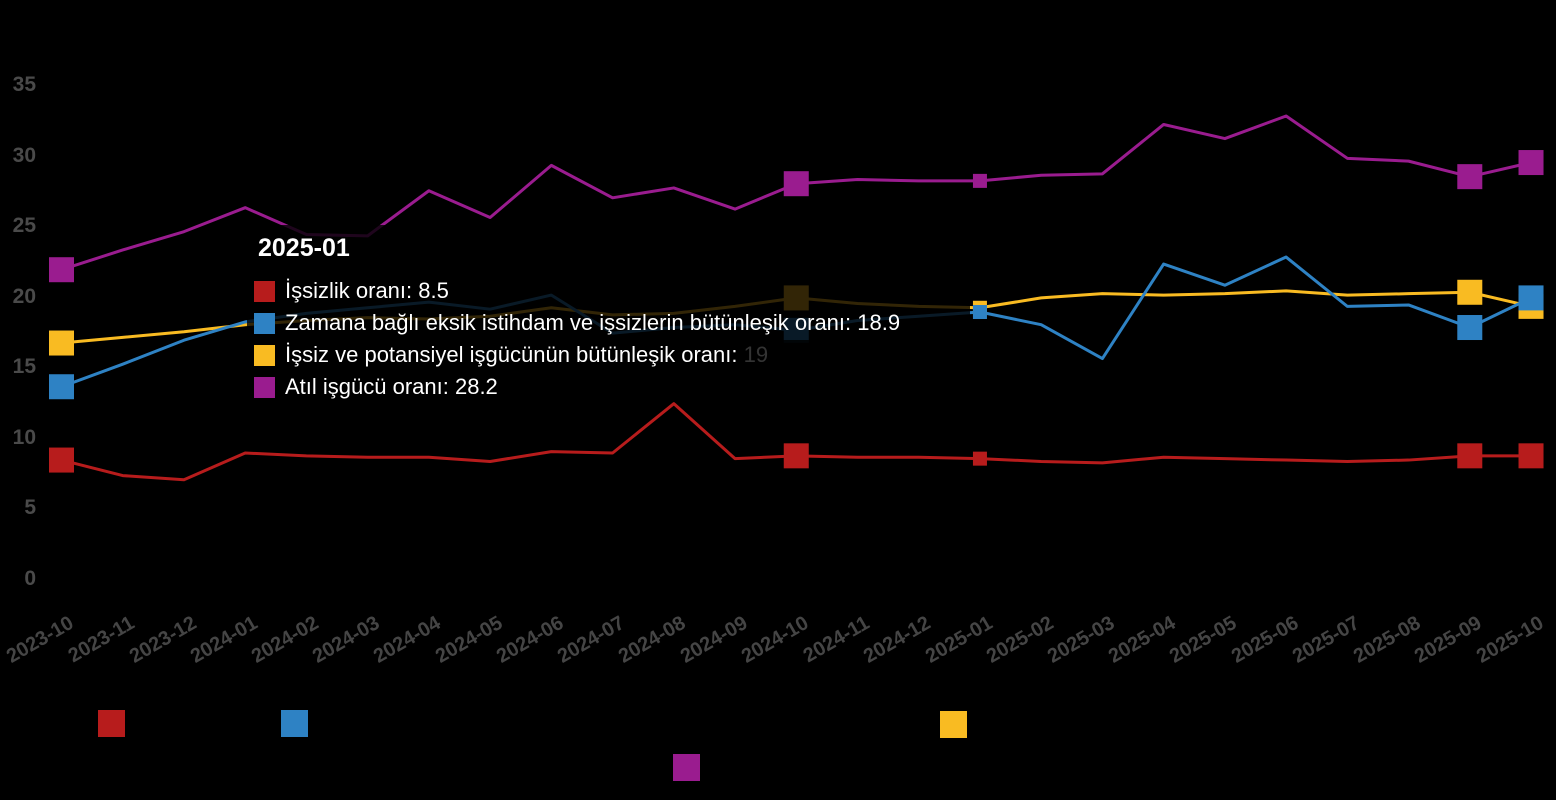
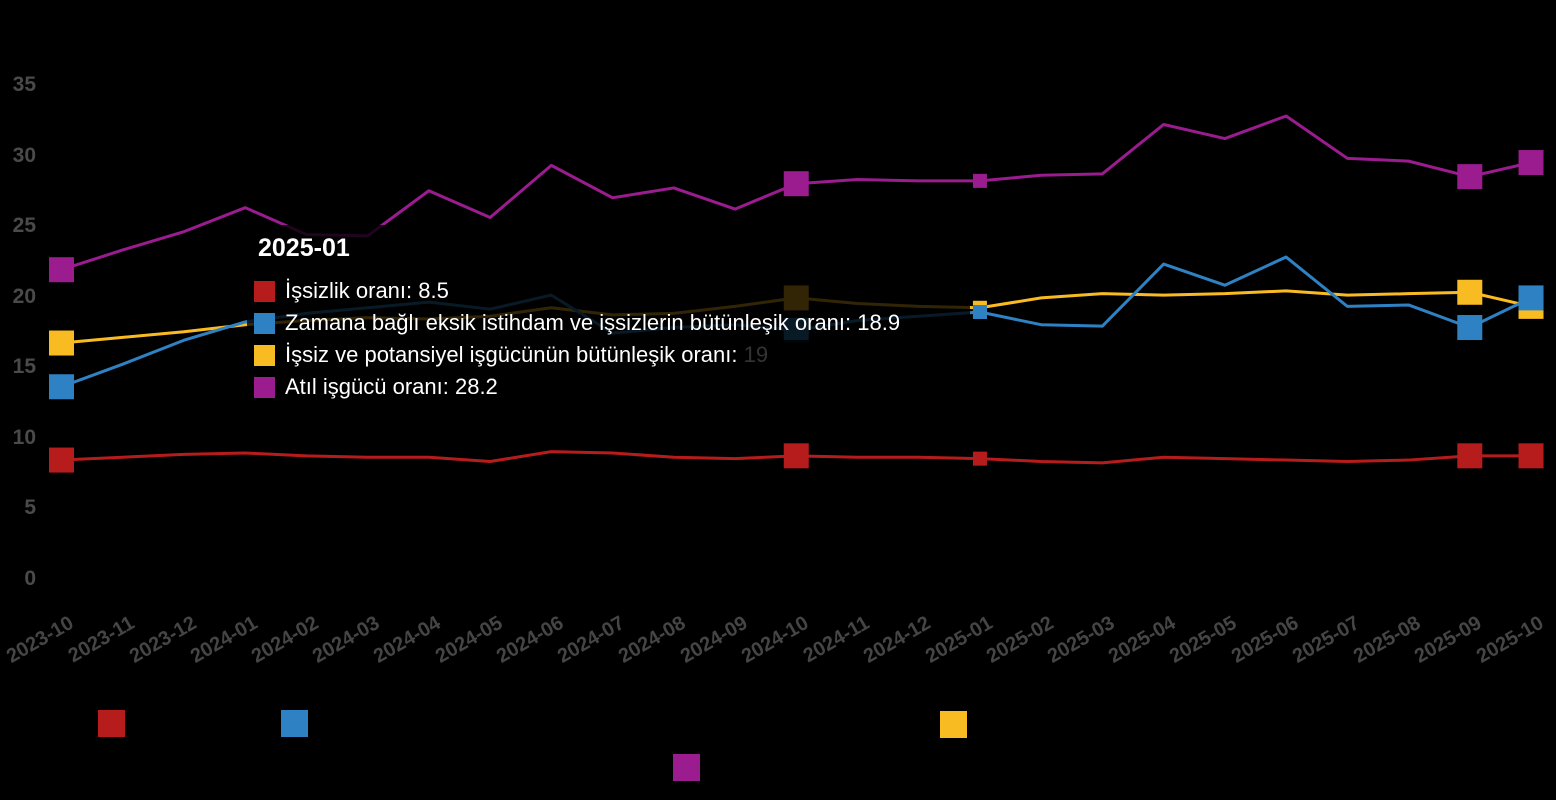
İşsizlik oranı/2023-11: 7.3 -> 8.6
İşsizlik oranı/2023-12: 7.0 -> 8.8
İşsizlik oranı/2024-08: 12.4 -> 8.6
Zamana bağlı eksik istihdam ve işsizlerin bütünleşik oranı/2025-03: 15.6 -> 17.9
